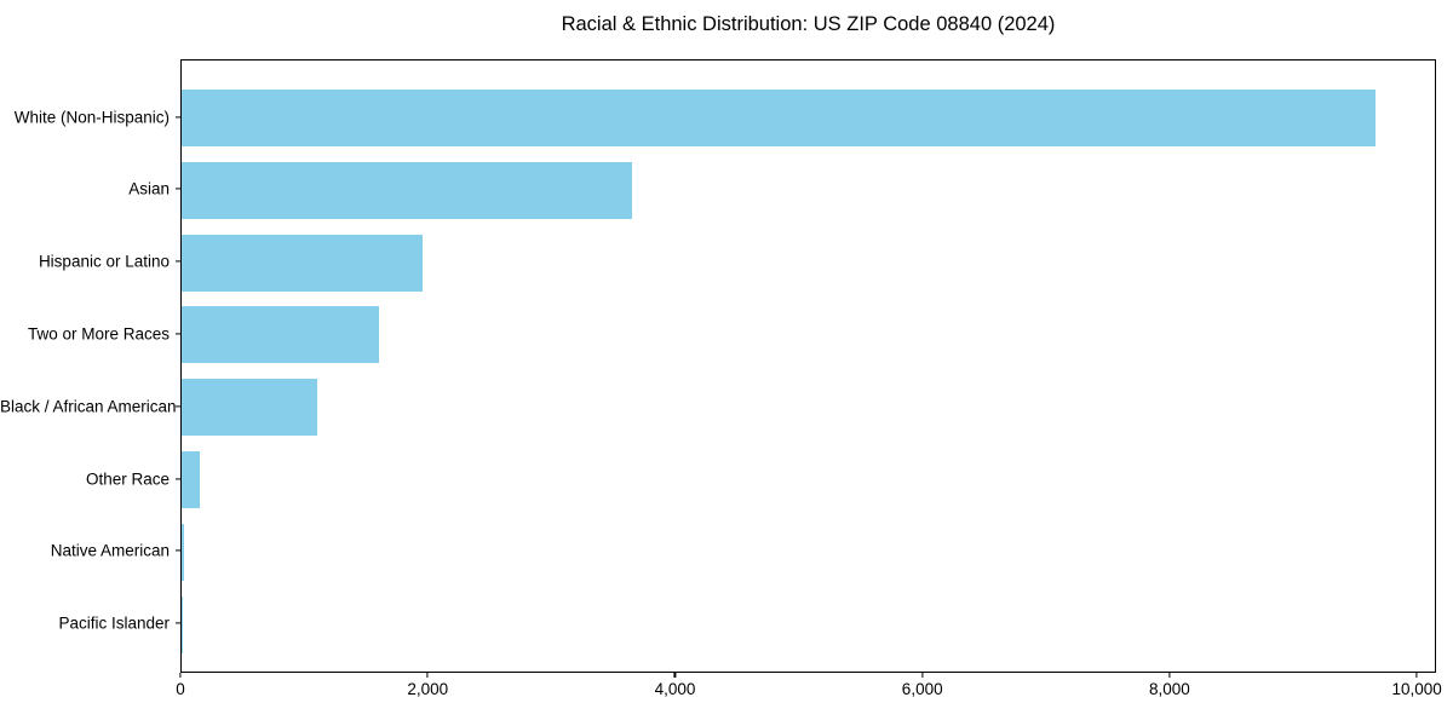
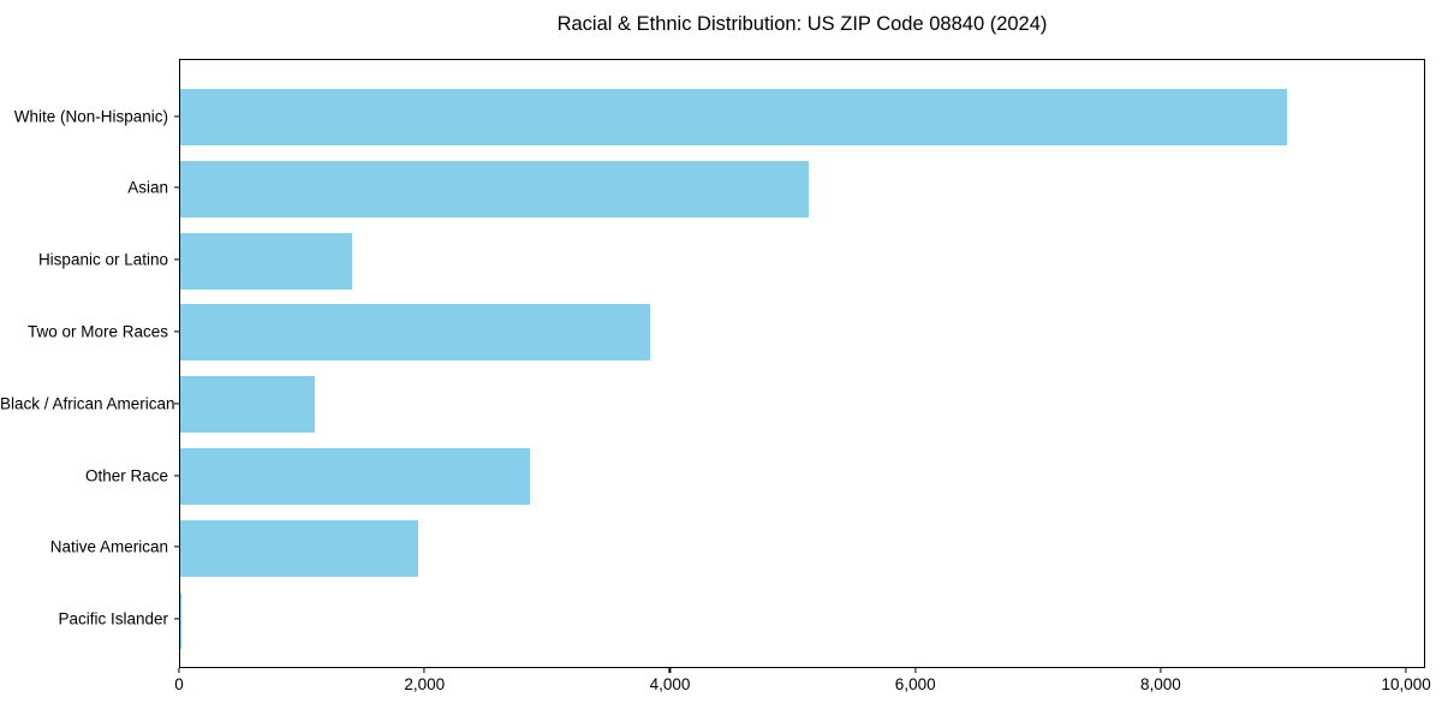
White (Non-Hispanic): 9670 -> 9040
Asian: 3650 -> 5130
Hispanic or Latino: 1950 -> 1400
Two or More Races: 1600 -> 3840
Other Race: 150 -> 2860
Native American: 20 -> 1940
